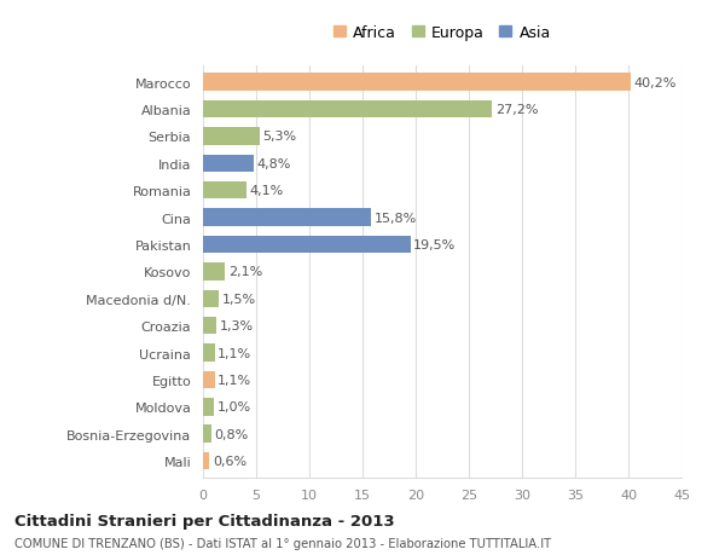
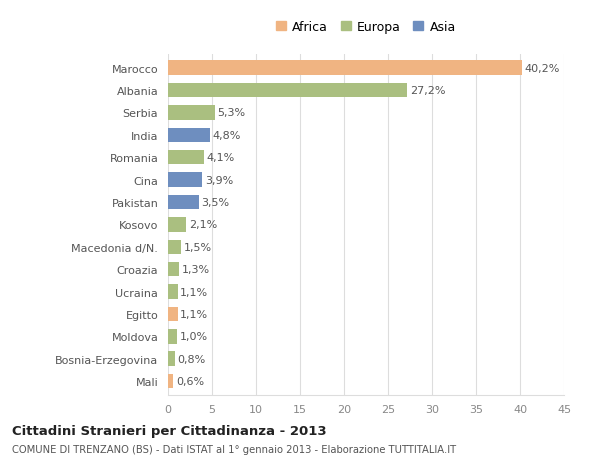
Cina: 15,8% -> 3,9%
Pakistan: 19,5% -> 3,5%
